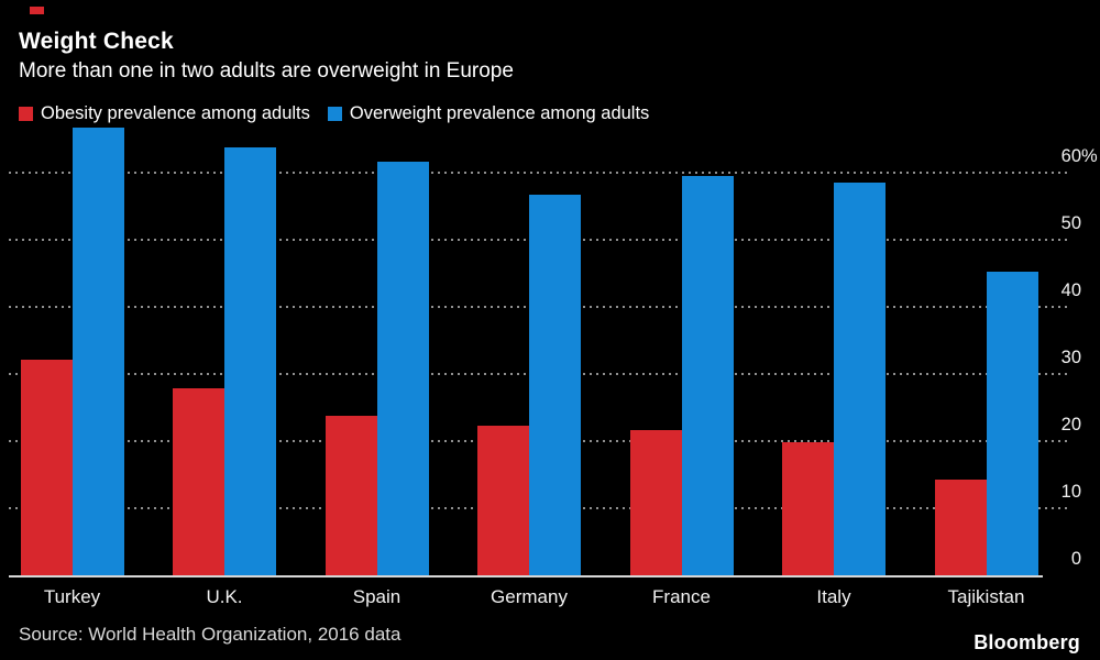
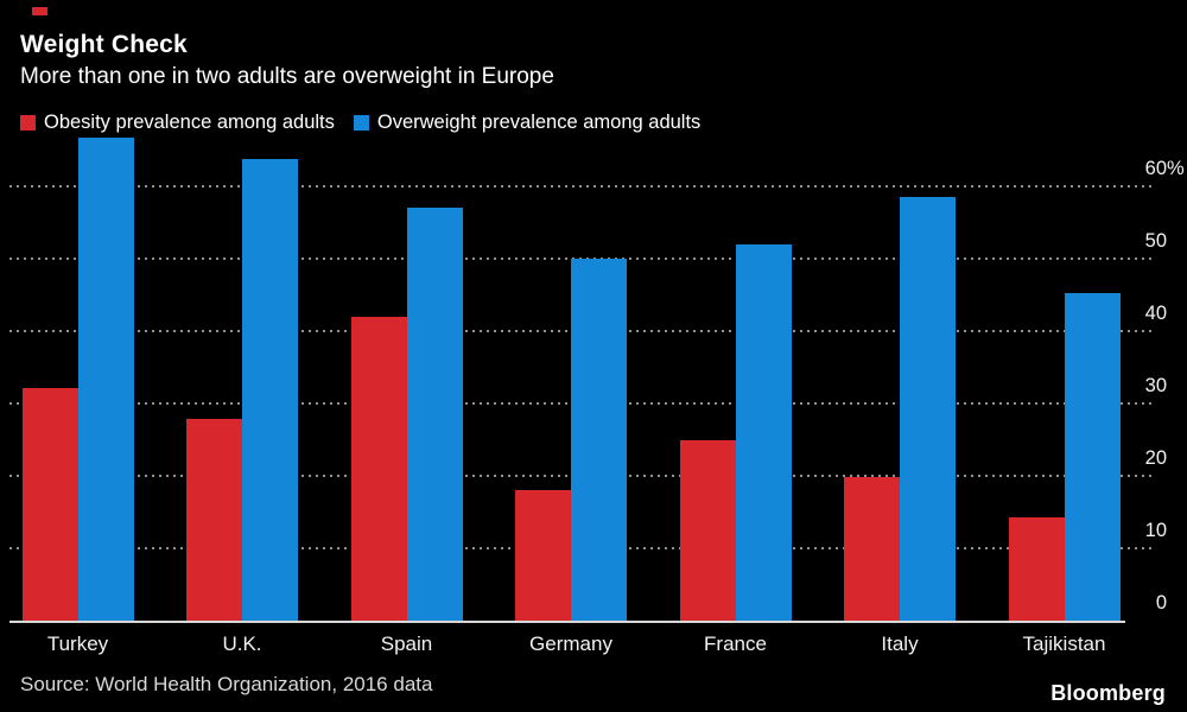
Obesity prevalence among adults/Spain: 24 -> 42
Overweight prevalence among adults/Spain: 62 -> 57
Obesity prevalence among adults/Germany: 22 -> 18
Overweight prevalence among adults/Germany: 57 -> 50
Obesity prevalence among adults/France: 22 -> 25
Overweight prevalence among adults/France: 60 -> 52
